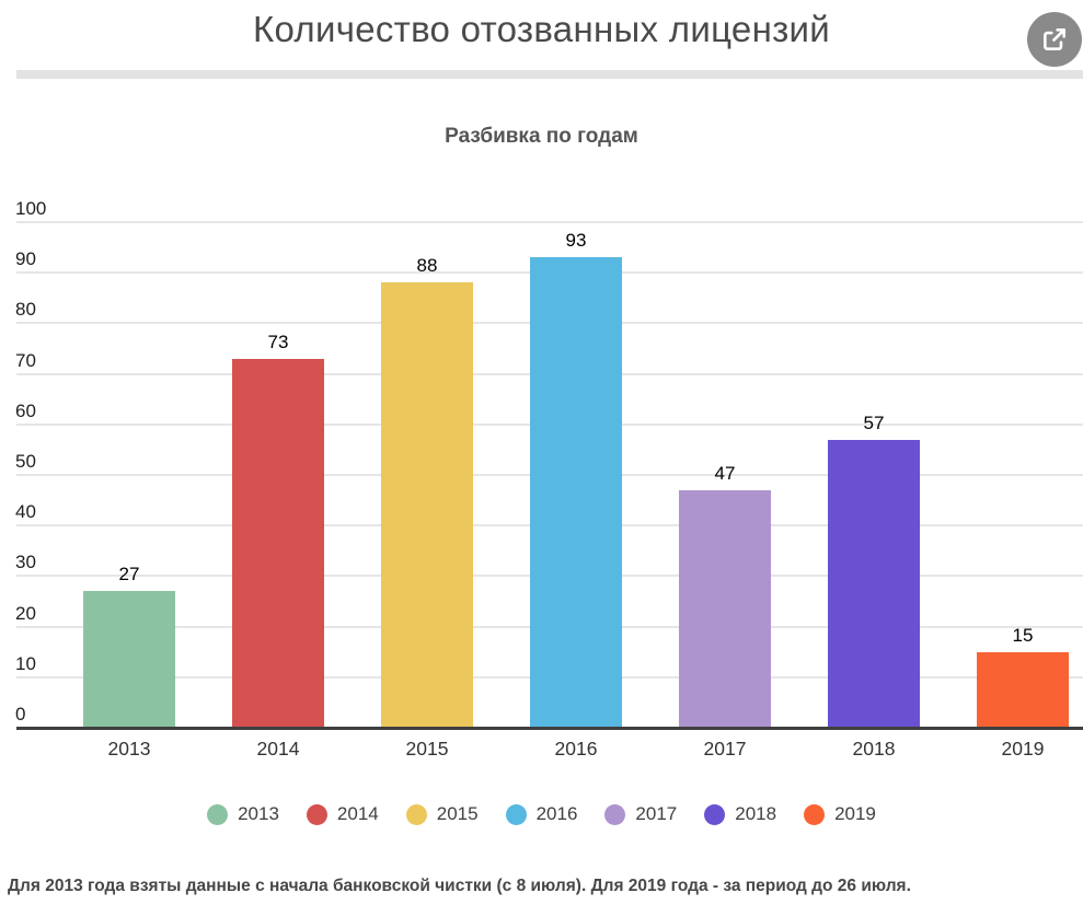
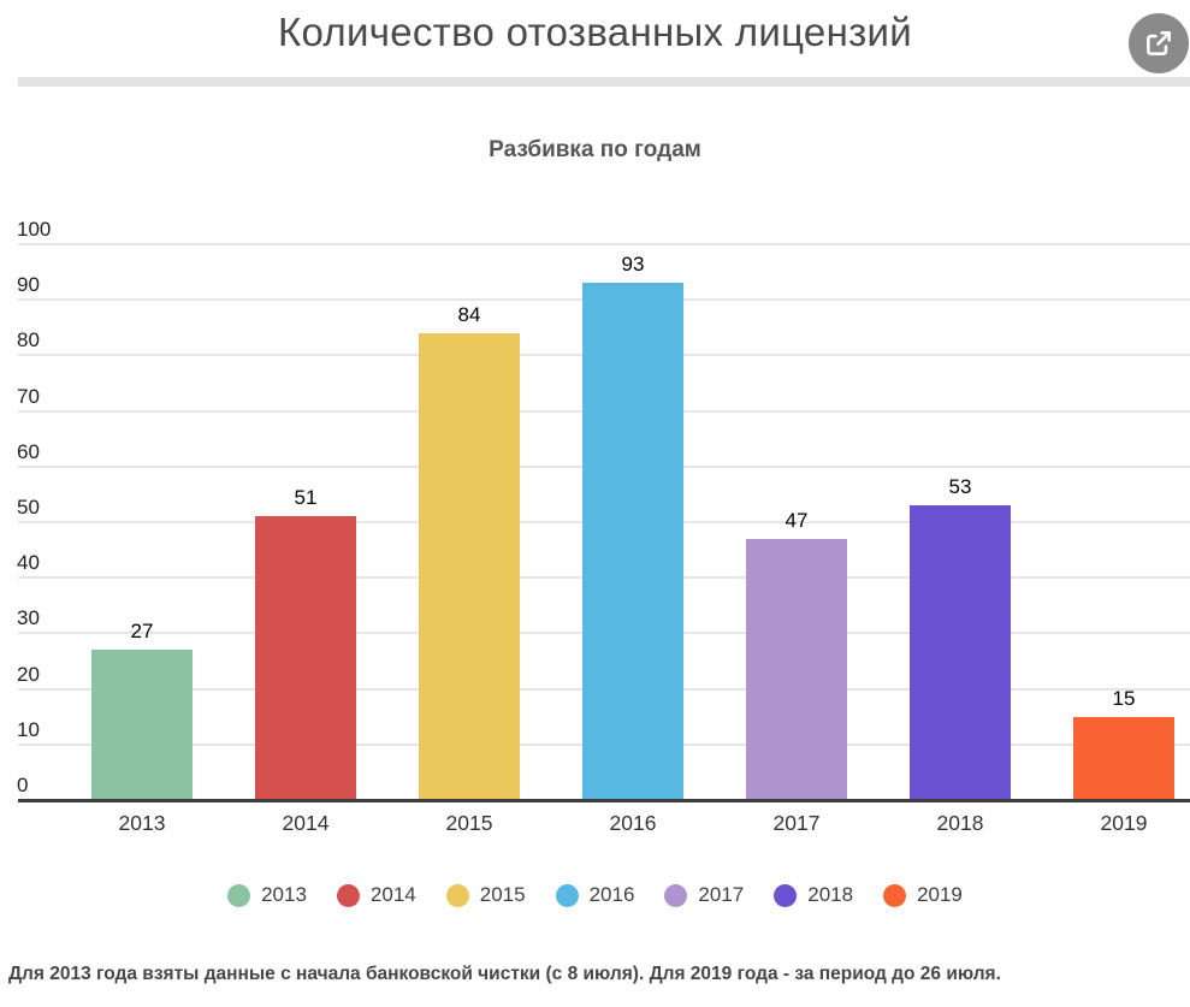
2014: 73 -> 51
2015: 88 -> 84
2018: 57 -> 53
